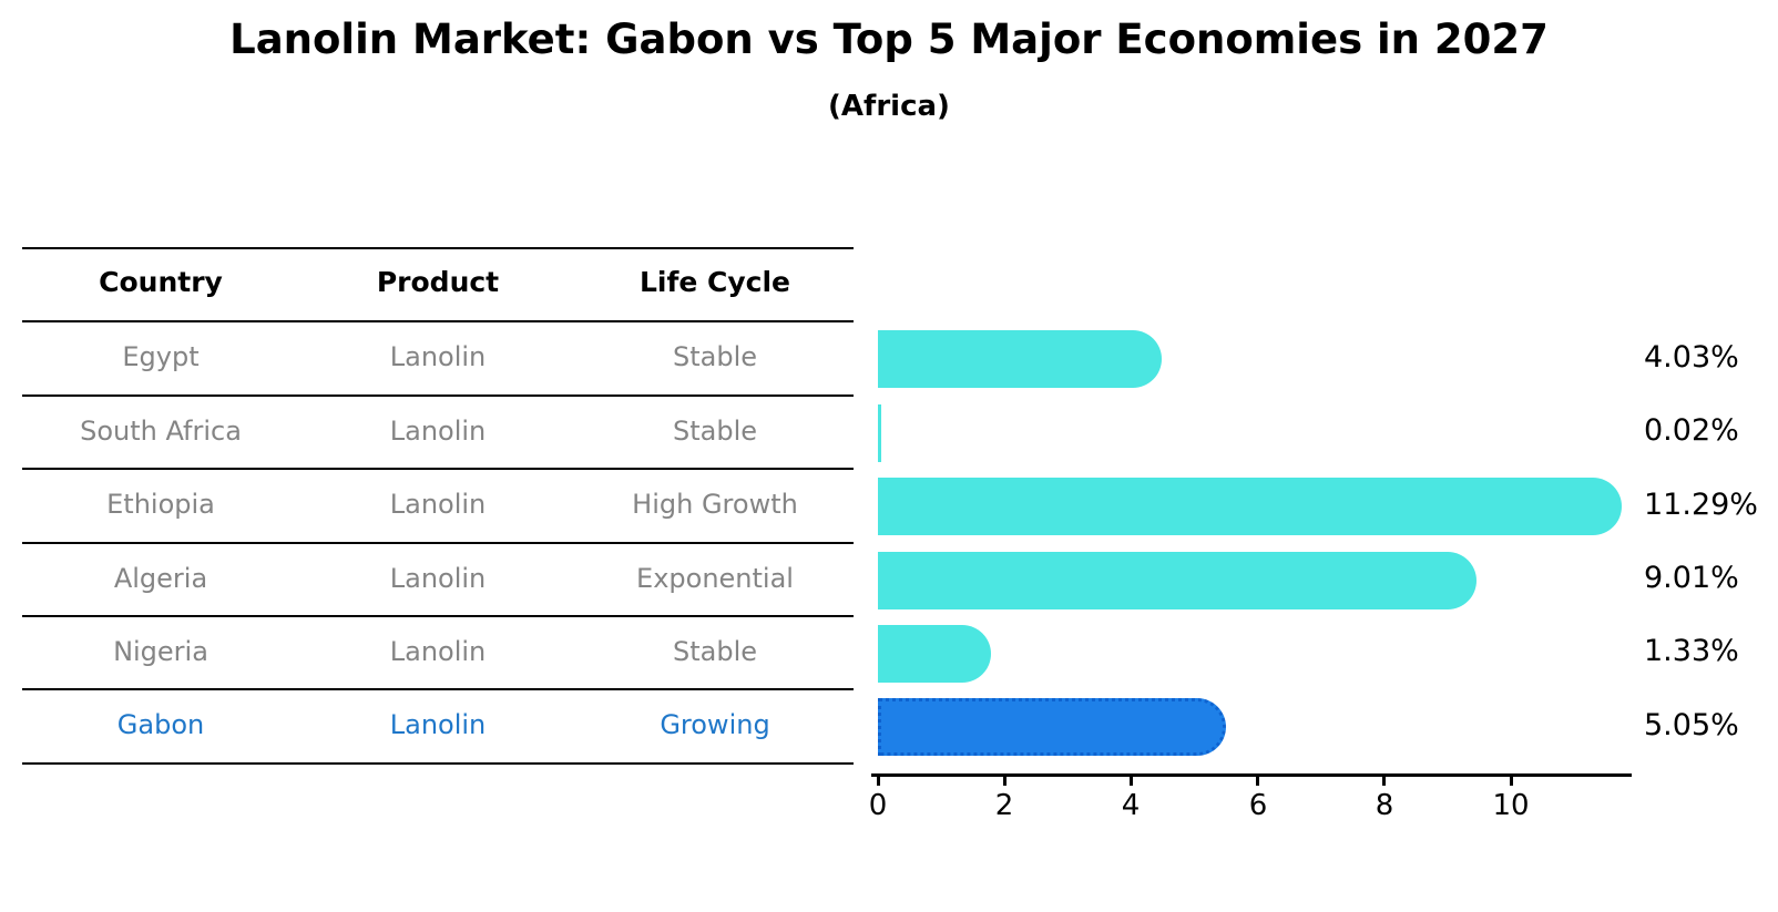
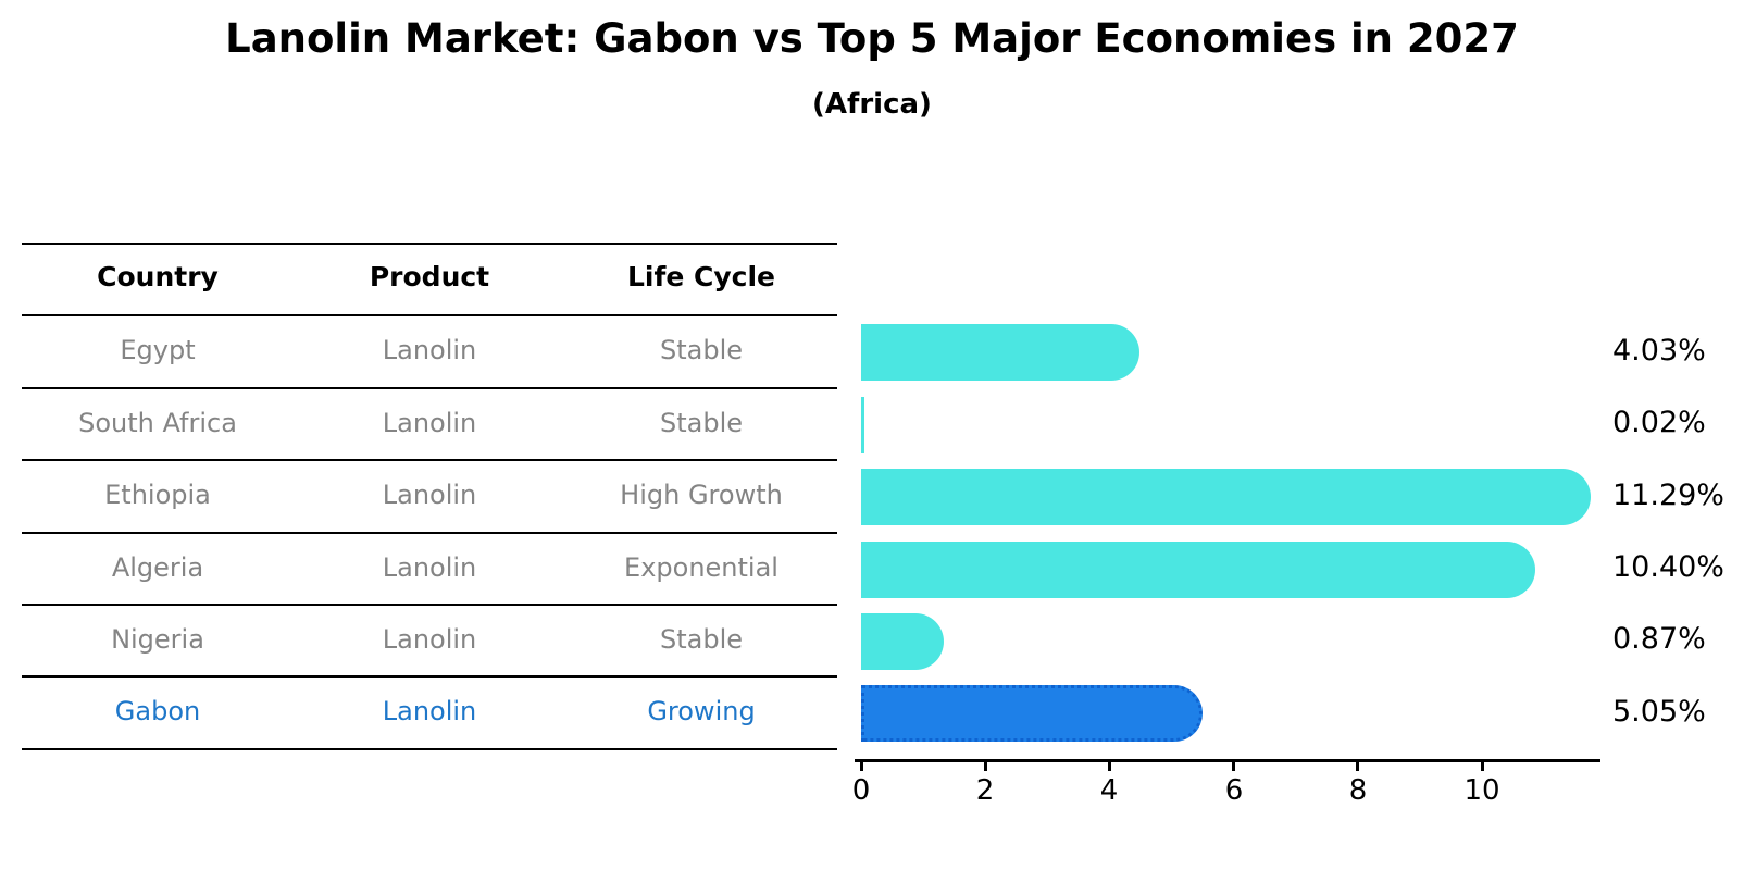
Algeria: 9.01% -> 10.40%
Nigeria: 1.33% -> 0.87%
